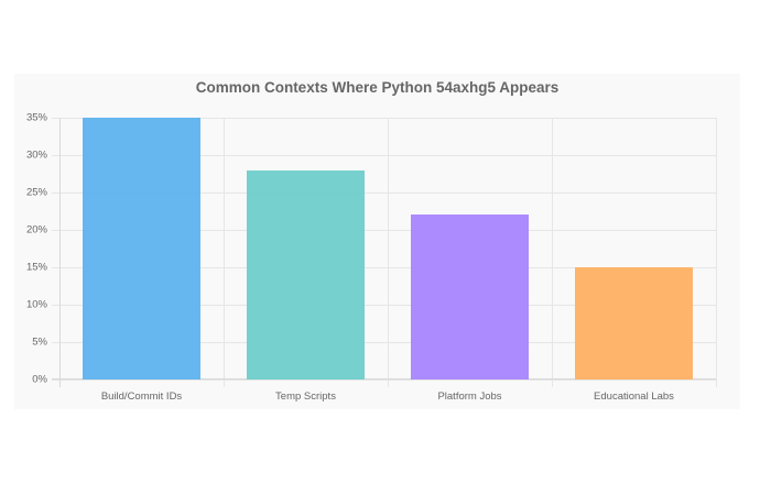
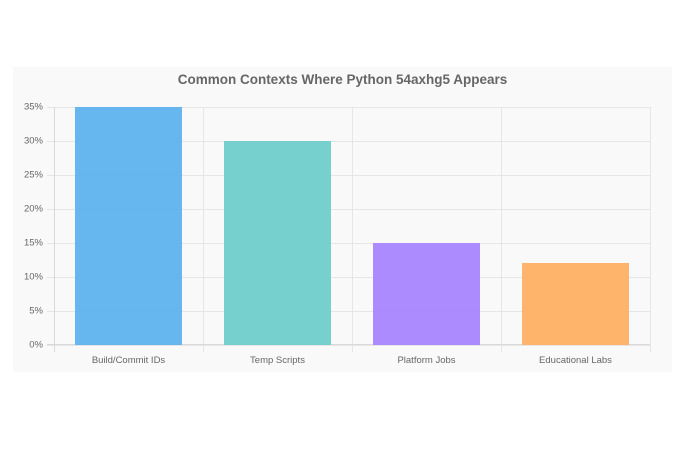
Temp Scripts: 28% -> 30%
Platform Jobs: 22% -> 15%
Educational Labs: 15% -> 12%
